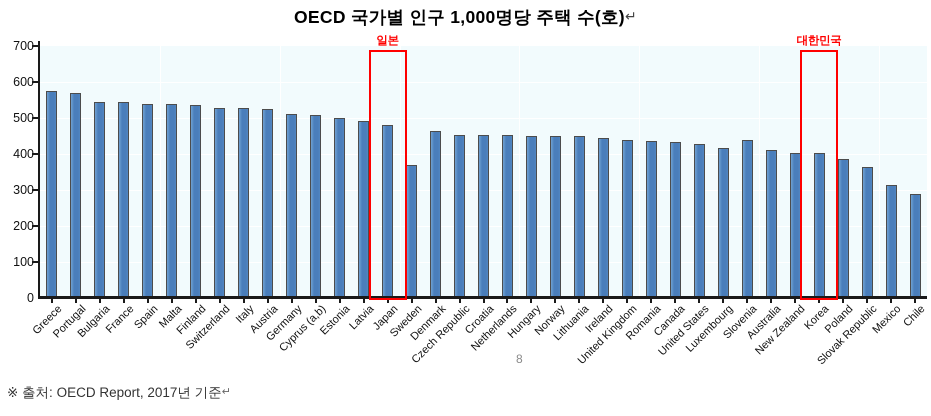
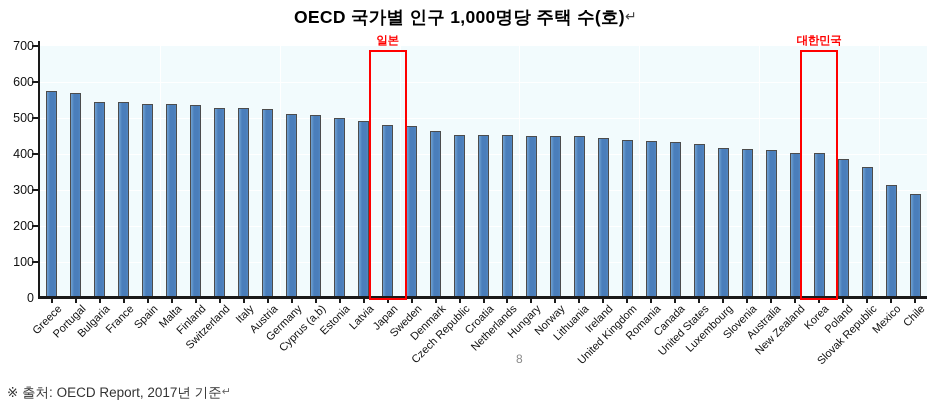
Sweden: 370 -> 480
Slovenia: 440 -> 420
